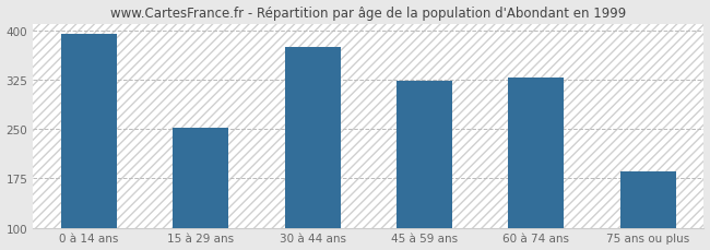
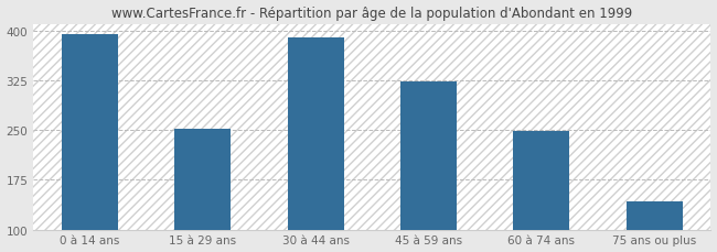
30 à 44 ans: 374 -> 390
60 à 74 ans: 328 -> 248
75 ans ou plus: 186 -> 142
